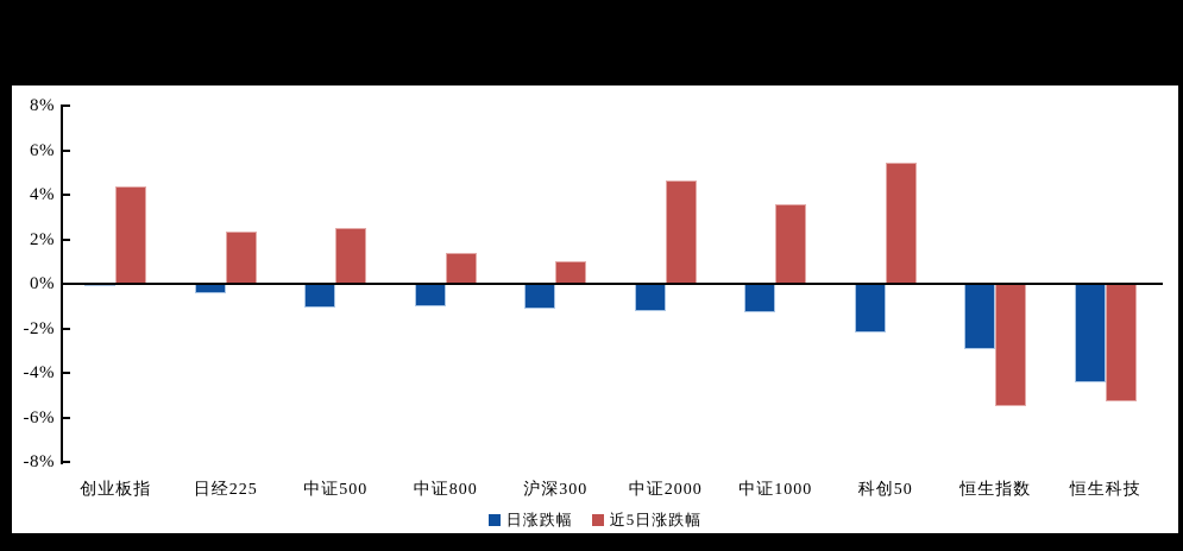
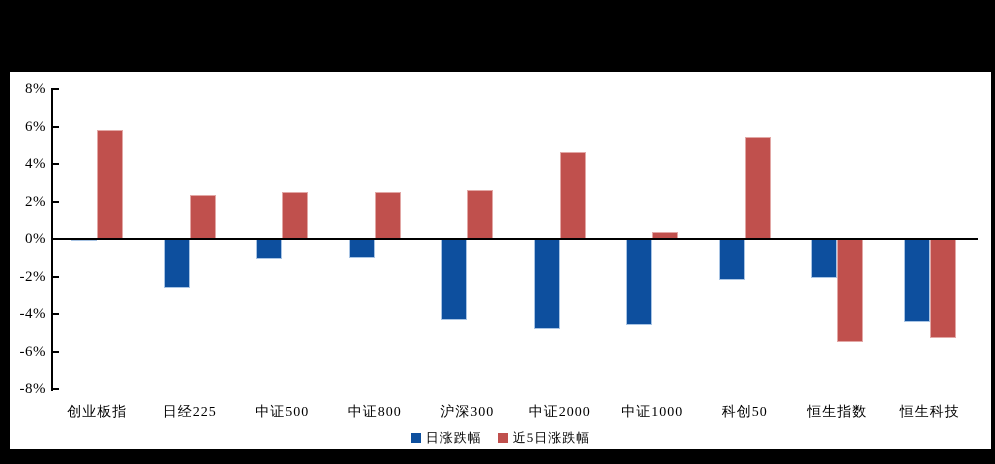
近5日涨跌幅/创业板指: 4.4% -> 5.8%
日涨跌幅/日经225: -0.4% -> -2.6%
近5日涨跌幅/中证800: 1.4% -> 2.5%
日涨跌幅/沪深300: -1.1% -> -4.3%
近5日涨跌幅/沪深300: 1.0% -> 2.6%
日涨跌幅/中证2000: -1.2% -> -4.8%
日涨跌幅/中证1000: -1.3% -> -4.6%
近5日涨跌幅/中证1000: 3.6% -> 0.4%
日涨跌幅/恒生指数: -3.0% -> -2.1%
